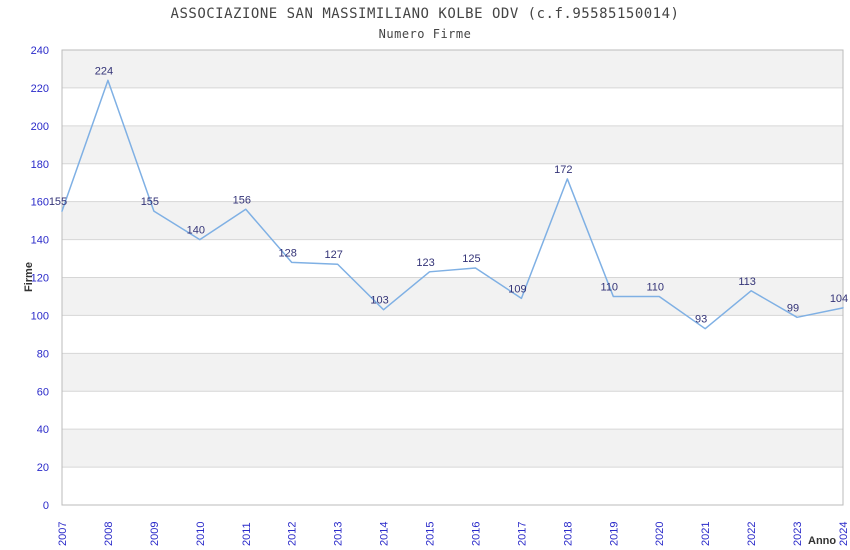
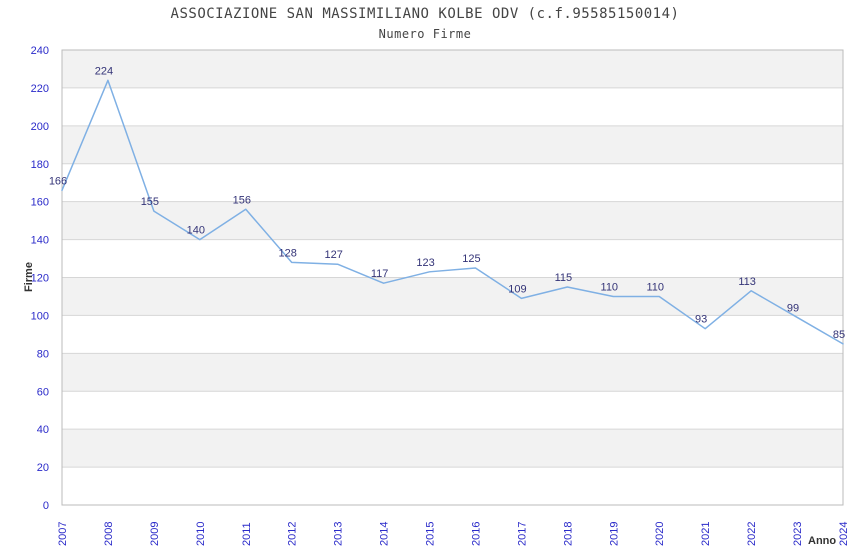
2007: 155 -> 166
2014: 103 -> 117
2018: 172 -> 115
2024: 104 -> 85
